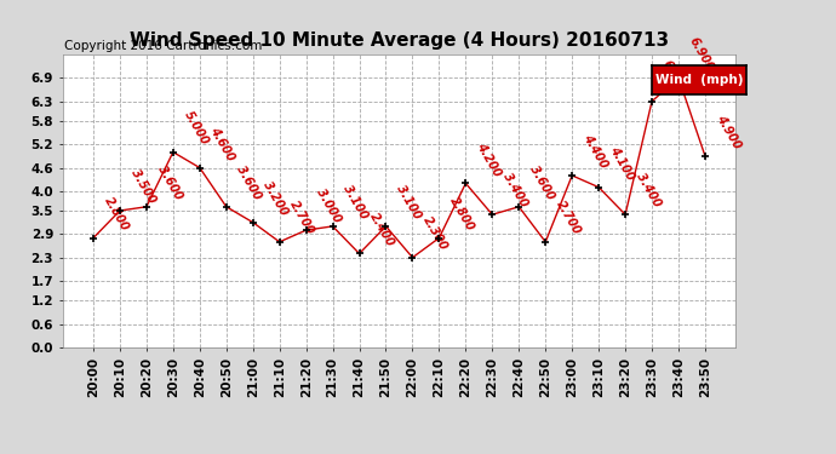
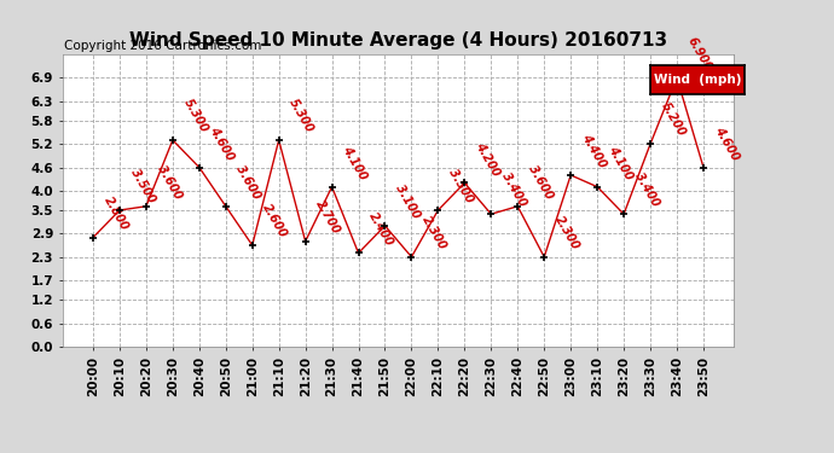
20:30: 5.000 -> 5.300
21:00: 3.200 -> 2.600
21:10: 2.700 -> 5.300
21:20: 3.000 -> 2.700
21:30: 3.100 -> 4.100
22:10: 2.800 -> 3.500
22:50: 2.700 -> 2.300
23:30: 6.3 -> 5.2
23:50: 4.900 -> 4.600
